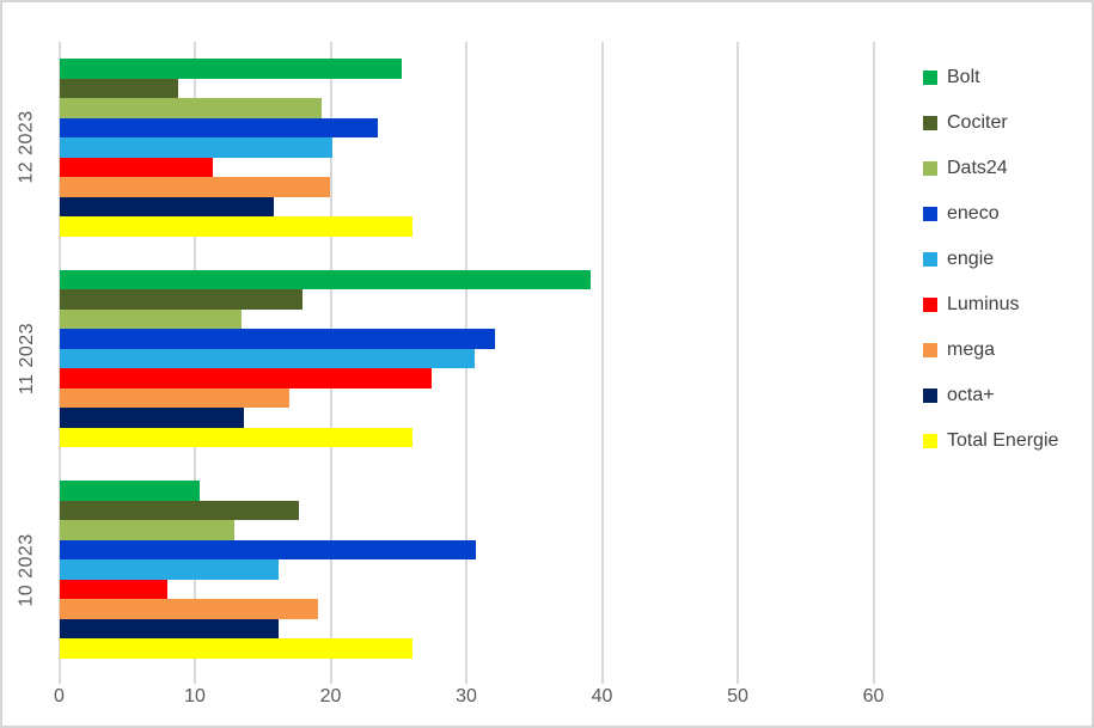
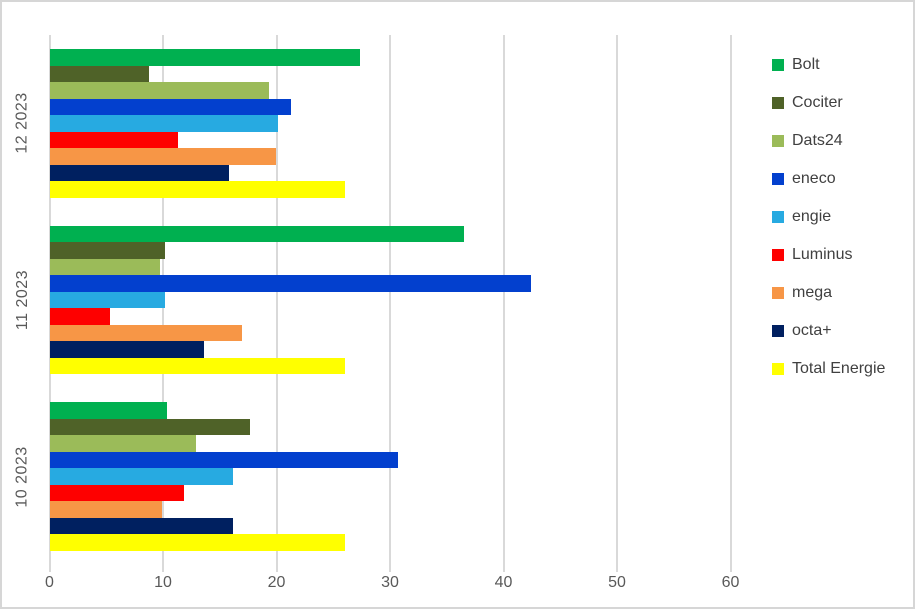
Bolt/12 2023: 25.2 -> 27.3
eneco/12 2023: 23.4 -> 21.2
Bolt/11 2023: 39.1 -> 36.5
Cociter/11 2023: 17.9 -> 10.1
Dats24/11 2023: 13.4 -> 9.7
eneco/11 2023: 32.1 -> 42.4
engie/11 2023: 30.6 -> 10.1
Luminus/11 2023: 27.4 -> 5.3
Luminus/10 2023: 7.9 -> 11.8
mega/10 2023: 19.0 -> 9.9
